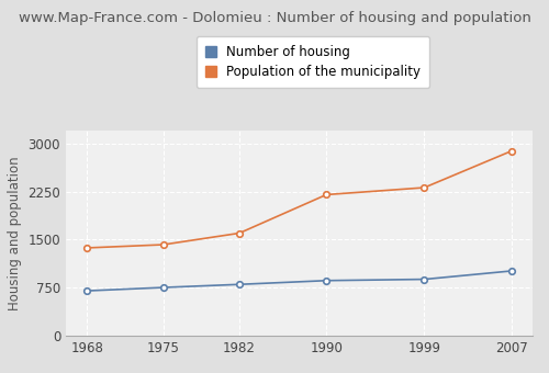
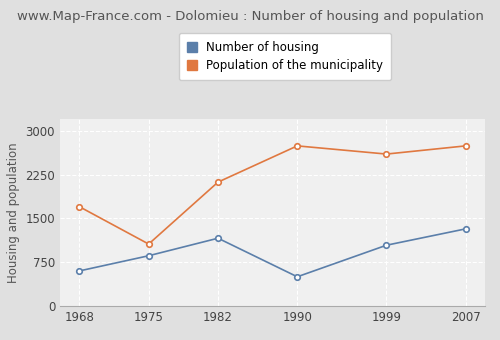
Number of housing/1968: 700 -> 600
Population of the municipality/1968: 1370 -> 1700
Number of housing/1975: 750 -> 860
Population of the municipality/1975: 1420 -> 1060
Number of housing/1982: 800 -> 1160
Population of the municipality/1982: 1600 -> 2120
Number of housing/1990: 860 -> 500
Population of the municipality/1990: 2200 -> 2740
Number of housing/1999: 880 -> 1040
Population of the municipality/1999: 2310 -> 2600
Number of housing/2007: 1010 -> 1320
Population of the municipality/2007: 2880 -> 2740
